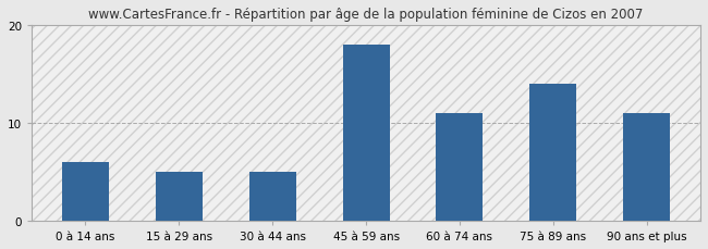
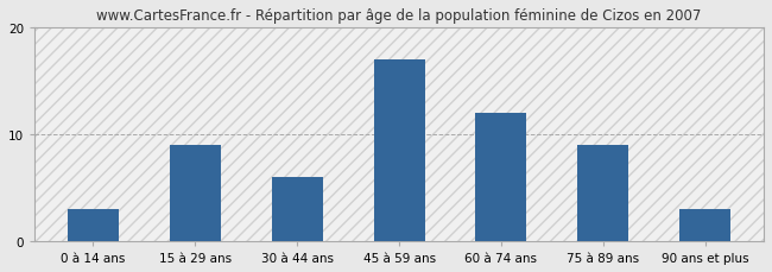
0 à 14 ans: 6 -> 3
15 à 29 ans: 5 -> 9
30 à 44 ans: 5 -> 6
45 à 59 ans: 18 -> 17
60 à 74 ans: 11 -> 12
75 à 89 ans: 14 -> 9
90 ans et plus: 11 -> 3
